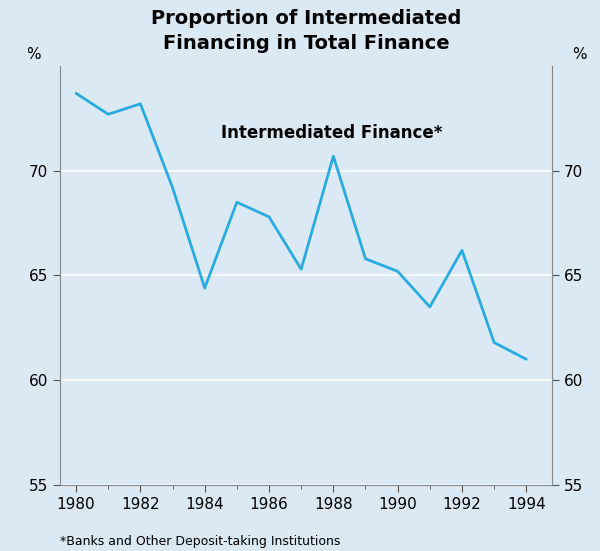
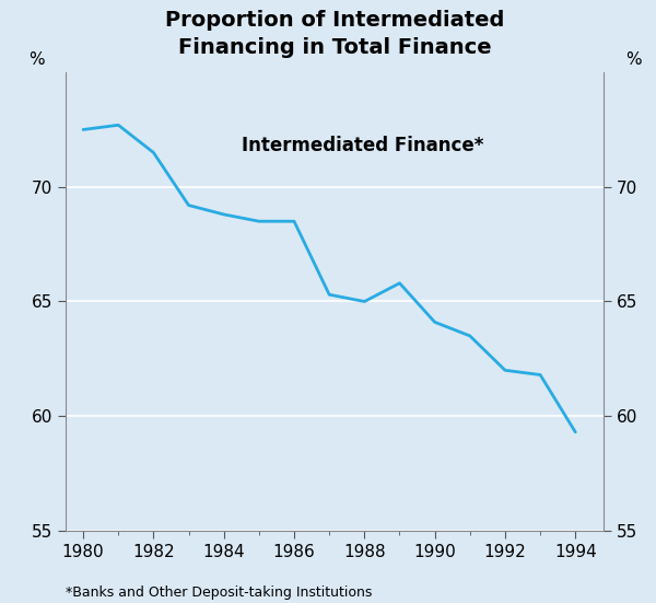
1980: 73.7 -> 72.5
1982: 73.2 -> 71.5
1984: 64.4 -> 68.8
1986: 67.8 -> 68.5
1988: 70.7 -> 65.0
1990: 65.2 -> 64.1
1992: 66.2 -> 62.0
1994: 61.0 -> 59.3
